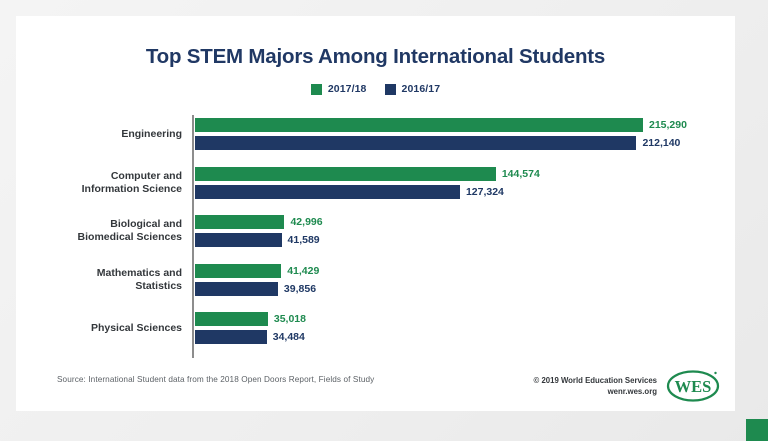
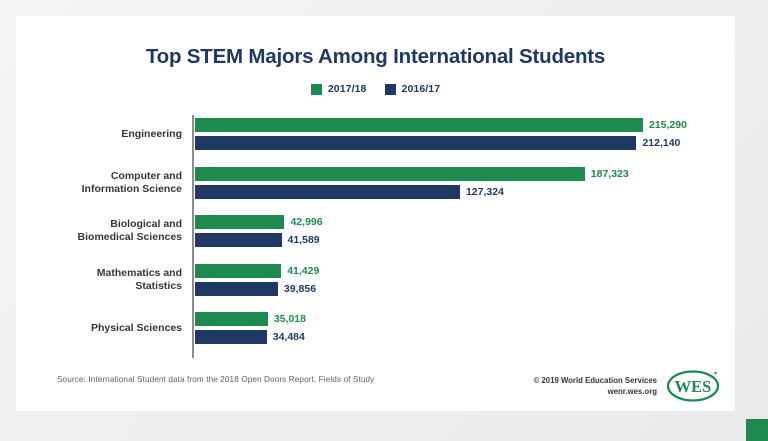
2017/18/Computer and Information Science: 144,574 -> 187,323
